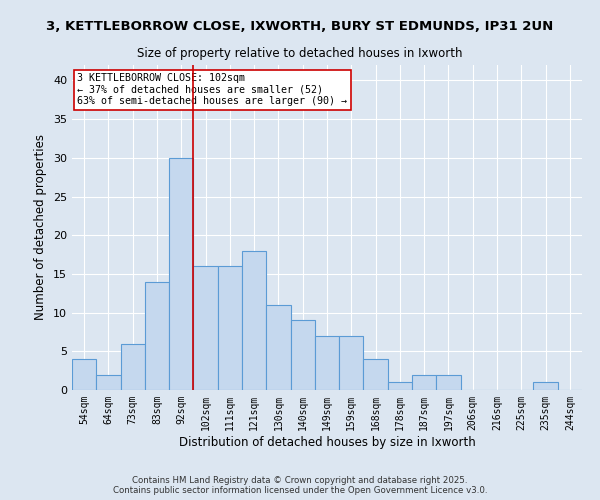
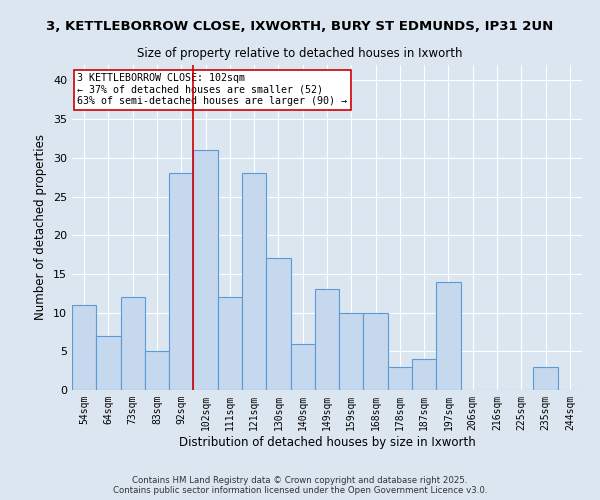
54sqm: 4 -> 11
64sqm: 2 -> 7
73sqm: 6 -> 12
83sqm: 14 -> 5
92sqm: 30 -> 28
102sqm: 16 -> 31
111sqm: 16 -> 12
121sqm: 18 -> 28
130sqm: 11 -> 17
140sqm: 9 -> 6
149sqm: 7 -> 13
159sqm: 7 -> 10
168sqm: 4 -> 10
178sqm: 1 -> 3
187sqm: 2 -> 4
197sqm: 2 -> 14
235sqm: 1 -> 3
